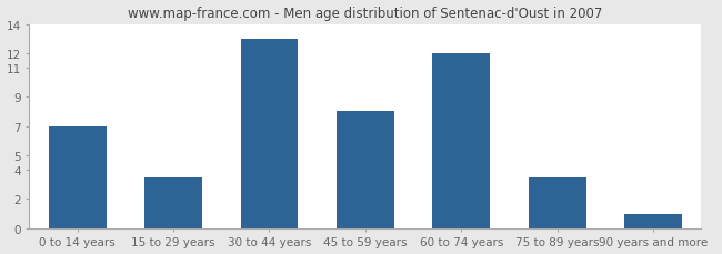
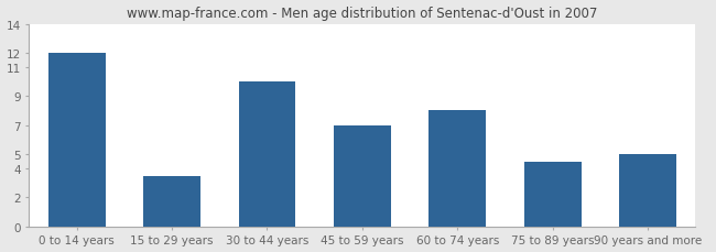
0 to 14 years: 7.0 -> 12.0
30 to 44 years: 13.0 -> 10.0
45 to 59 years: 8.0 -> 7.0
60 to 74 years: 12.0 -> 8.0
75 to 89 years: 3.5 -> 4.5
90 years and more: 1.0 -> 5.0
